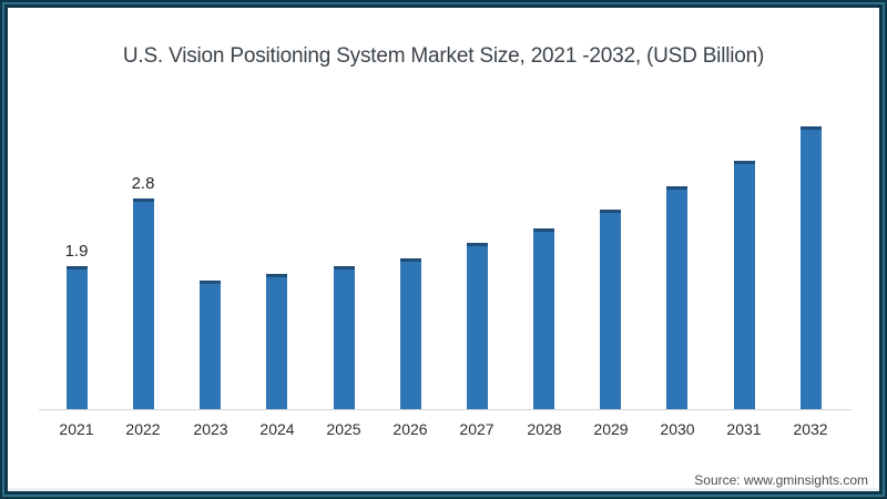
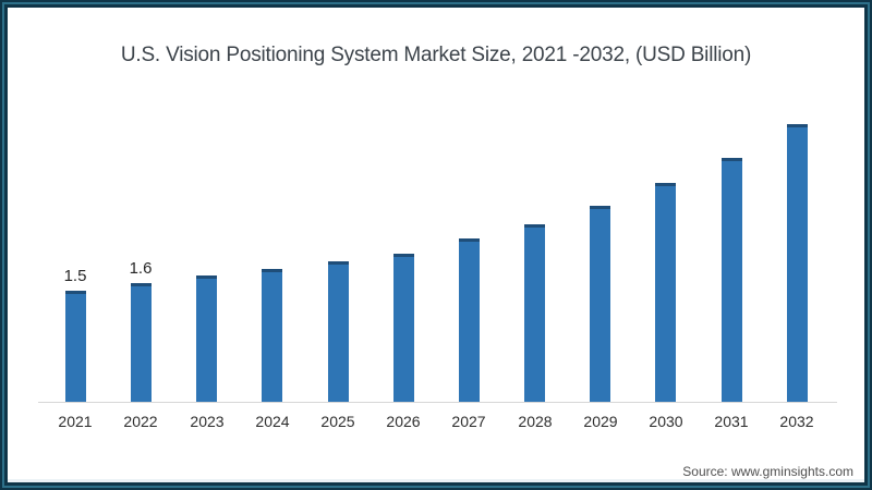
2021: 1.9 -> 1.5
2022: 2.8 -> 1.6
